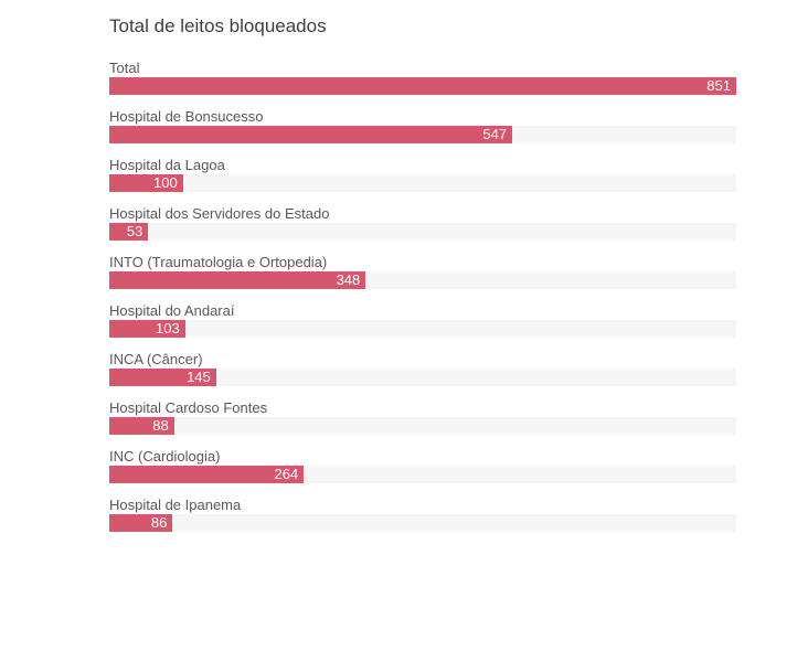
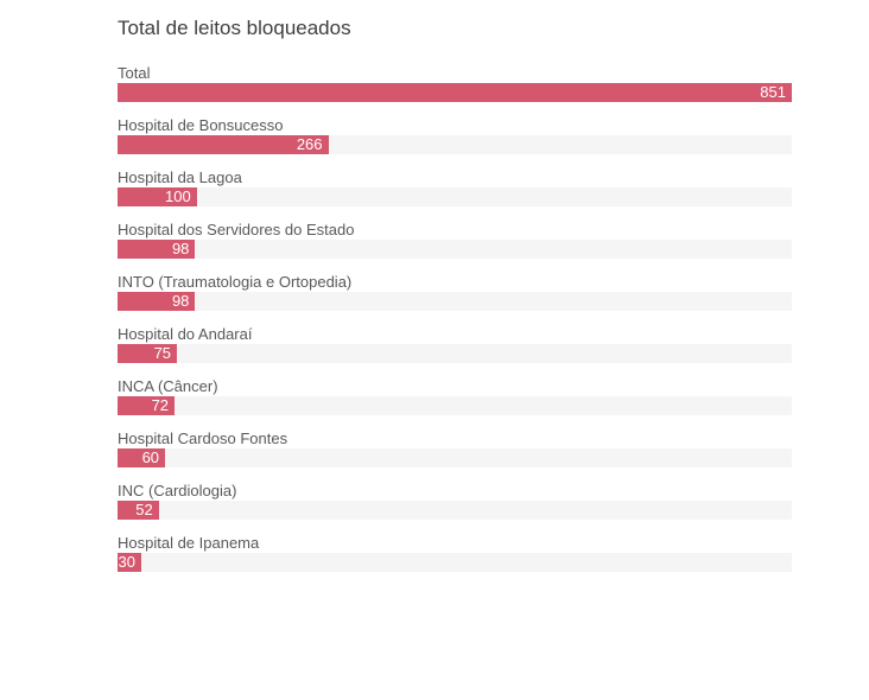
Hospital de Bonsucesso: 547 -> 266
Hospital dos Servidores do Estado: 53 -> 98
INTO (Traumatologia e Ortopedia): 348 -> 98
Hospital do Andaraí: 103 -> 75
INCA (Câncer): 145 -> 72
Hospital Cardoso Fontes: 88 -> 60
INC (Cardiologia): 264 -> 52
Hospital de Ipanema: 86 -> 30
